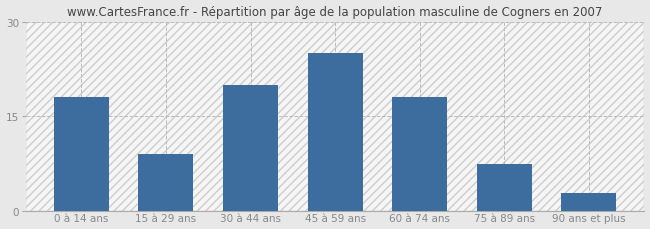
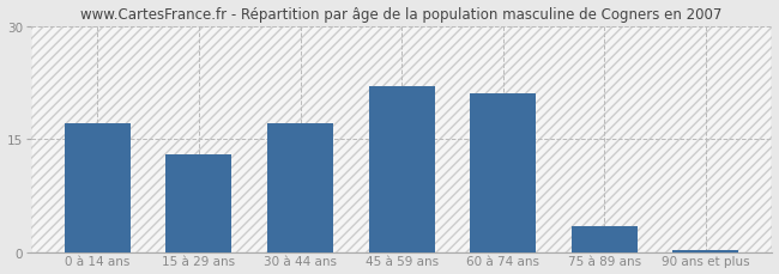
0 à 14 ans: 18.0 -> 17.0
15 à 29 ans: 9.0 -> 13.0
30 à 44 ans: 20.0 -> 17.0
45 à 59 ans: 25.0 -> 22.0
60 à 74 ans: 18.0 -> 21.0
75 à 89 ans: 7.4 -> 3.5
90 ans et plus: 2.8 -> 0.3
